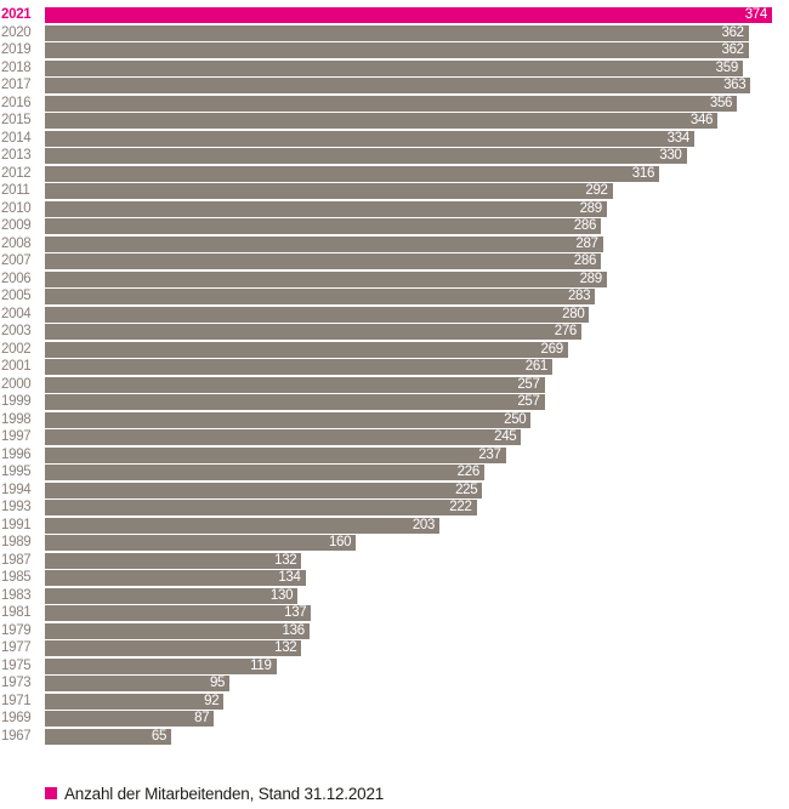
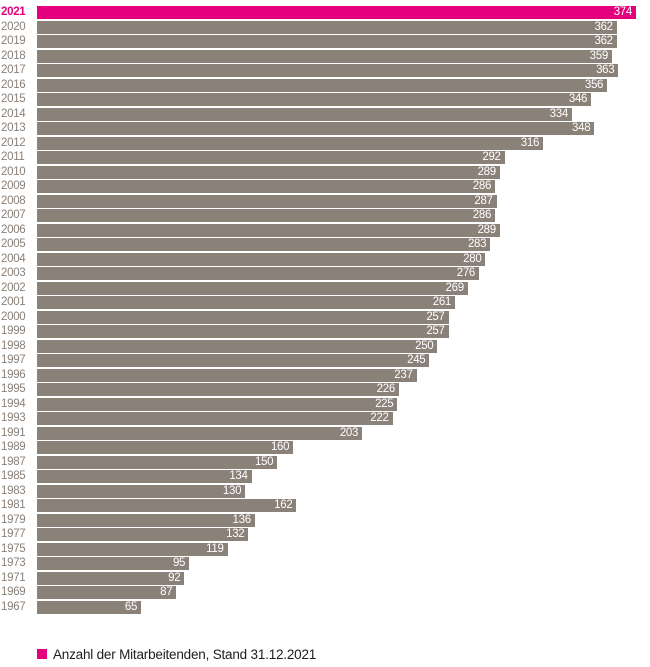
2013: 330 -> 348
1987: 132 -> 150
1981: 137 -> 162
